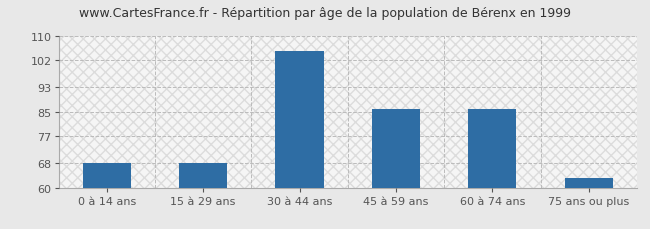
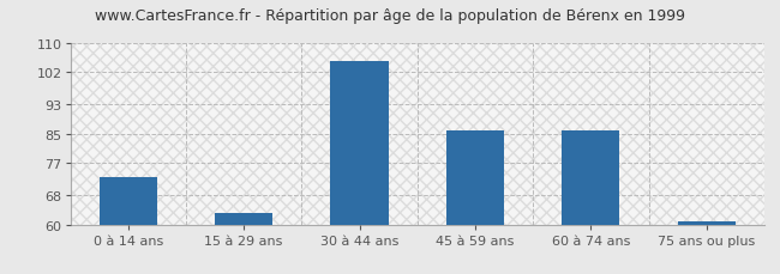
0 à 14 ans: 68 -> 73
15 à 29 ans: 68 -> 63
75 ans ou plus: 63 -> 61
